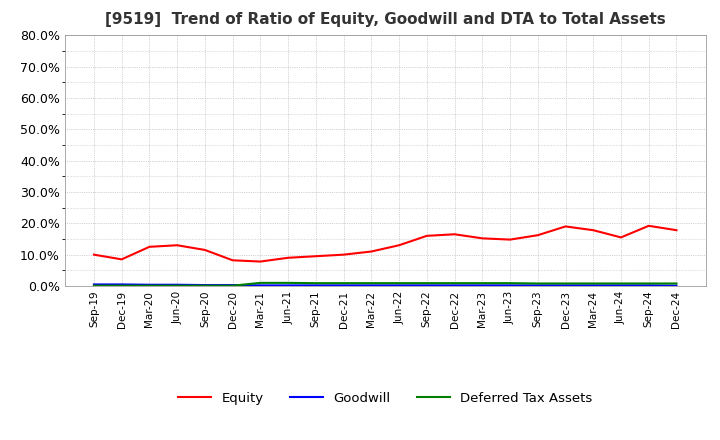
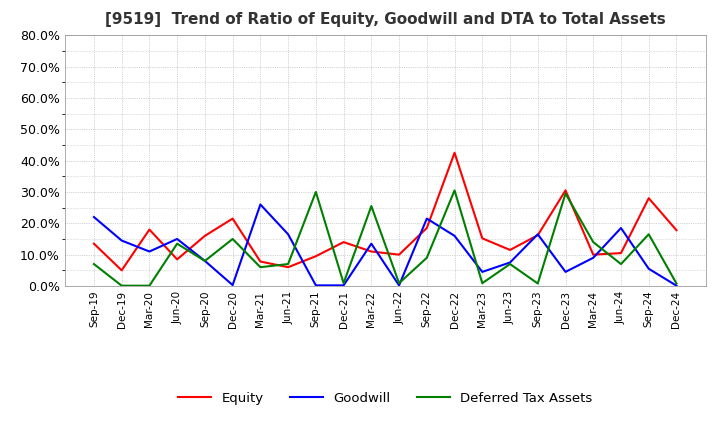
Equity/Sep-19: 10.0% -> 13.5%
Goodwill/Sep-19: 0.5% -> 22.0%
Deferred Tax Assets/Sep-19: 0.1% -> 7.0%
Equity/Dec-19: 8.5% -> 5.0%
Goodwill/Dec-19: 0.5% -> 14.5%
Equity/Mar-20: 12.5% -> 18.0%
Goodwill/Mar-20: 0.4% -> 11.0%
Equity/Jun-20: 13.0% -> 8.5%
Goodwill/Jun-20: 0.4% -> 15.0%
Deferred Tax Assets/Jun-20: 0.1% -> 13.5%
Equity/Sep-20: 11.5% -> 16.0%
Goodwill/Sep-20: 0.3% -> 8.0%
Deferred Tax Assets/Sep-20: 0.1% -> 8.0%
Equity/Dec-20: 8.2% -> 21.5%
Deferred Tax Assets/Dec-20: 0.1% -> 15.0%
Goodwill/Mar-21: 0.2% -> 26.0%
Deferred Tax Assets/Mar-21: 1.0% -> 6.0%
Equity/Jun-21: 9.0% -> 6.0%
Goodwill/Jun-21: 0.2% -> 16.5%
Deferred Tax Assets/Jun-21: 1.0% -> 7.0%
Deferred Tax Assets/Sep-21: 0.9% -> 30.0%
Equity/Dec-21: 10.0% -> 14.0%
Goodwill/Mar-22: 0.2% -> 13.5%
Deferred Tax Assets/Mar-22: 0.9% -> 25.5%
Equity/Jun-22: 13.0% -> 10.0%
Equity/Sep-22: 16.0% -> 18.5%
Goodwill/Sep-22: 0.2% -> 21.5%
Deferred Tax Assets/Sep-22: 0.9% -> 9.0%
Equity/Dec-22: 16.5% -> 42.5%
Goodwill/Dec-22: 0.2% -> 16.0%
Deferred Tax Assets/Dec-22: 0.9% -> 30.5%
Goodwill/Mar-23: 0.2% -> 4.5%
Equity/Jun-23: 14.8% -> 11.5%
Goodwill/Jun-23: 0.2% -> 7.5%
Deferred Tax Assets/Jun-23: 0.9% -> 7.0%
Goodwill/Sep-23: 0.2% -> 16.5%
Equity/Dec-23: 19.0% -> 30.5%
Goodwill/Dec-23: 0.2% -> 4.5%
Deferred Tax Assets/Dec-23: 0.8% -> 29.5%
Equity/Mar-24: 17.8% -> 10.0%
Goodwill/Mar-24: 0.2% -> 9.0%
Deferred Tax Assets/Mar-24: 0.8% -> 14.0%
Equity/Jun-24: 15.5% -> 10.5%
Goodwill/Jun-24: 0.2% -> 18.5%
Deferred Tax Assets/Jun-24: 0.8% -> 7.0%
Equity/Sep-24: 19.2% -> 28.0%
Goodwill/Sep-24: 0.2% -> 5.5%
Deferred Tax Assets/Sep-24: 0.8% -> 16.5%
